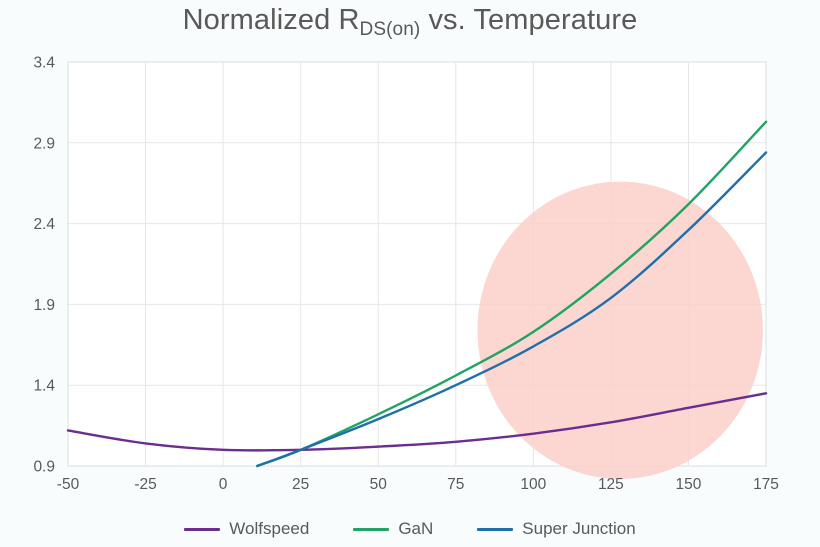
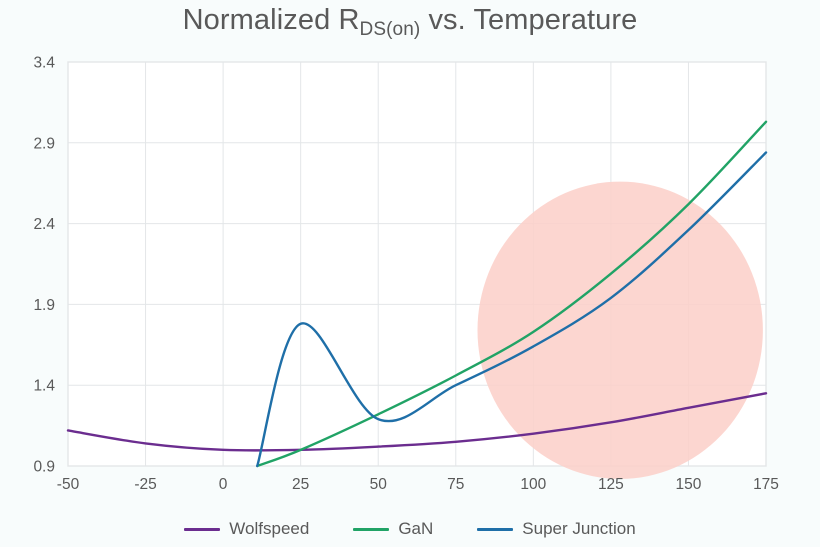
Super Junction/25: 1.00 -> 1.78
